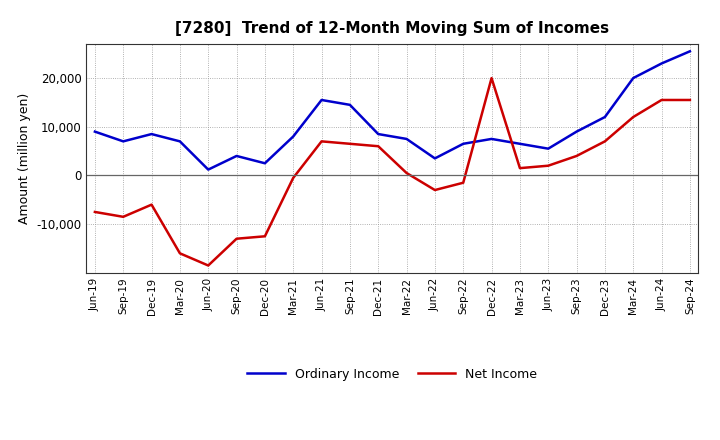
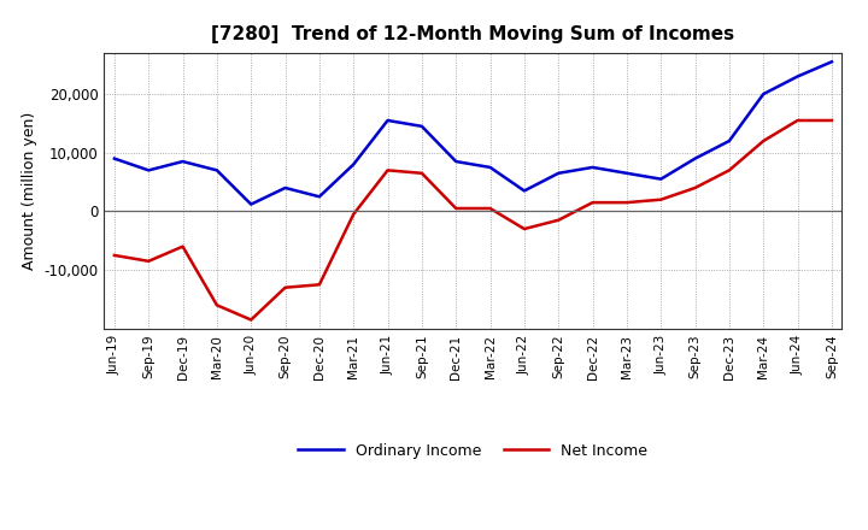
Net Income/Dec-21: 6,000 -> 500
Net Income/Dec-22: 20,000 -> 1,500
